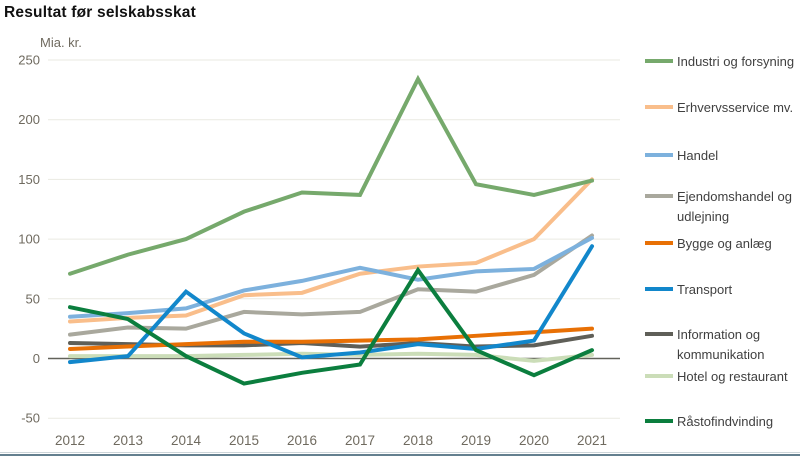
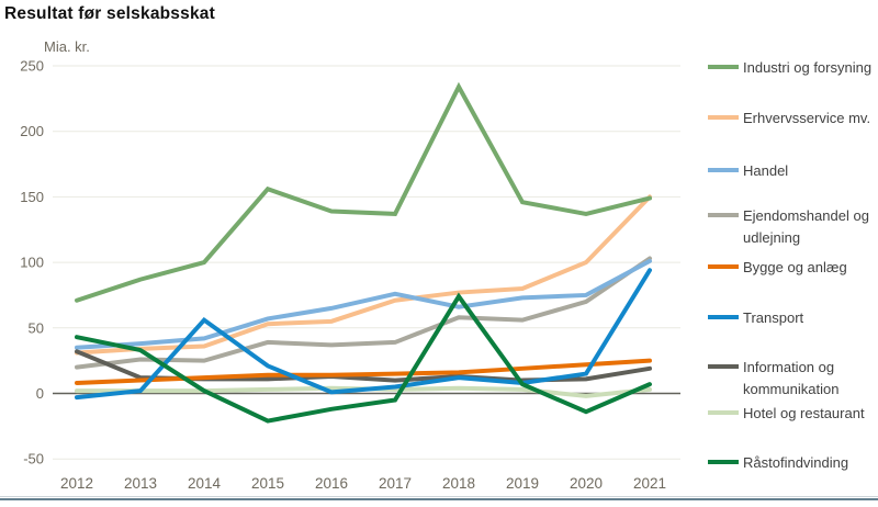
Information og kommunikation/2012: 13 -> 32
Industri og forsyning/2015: 123 -> 156
